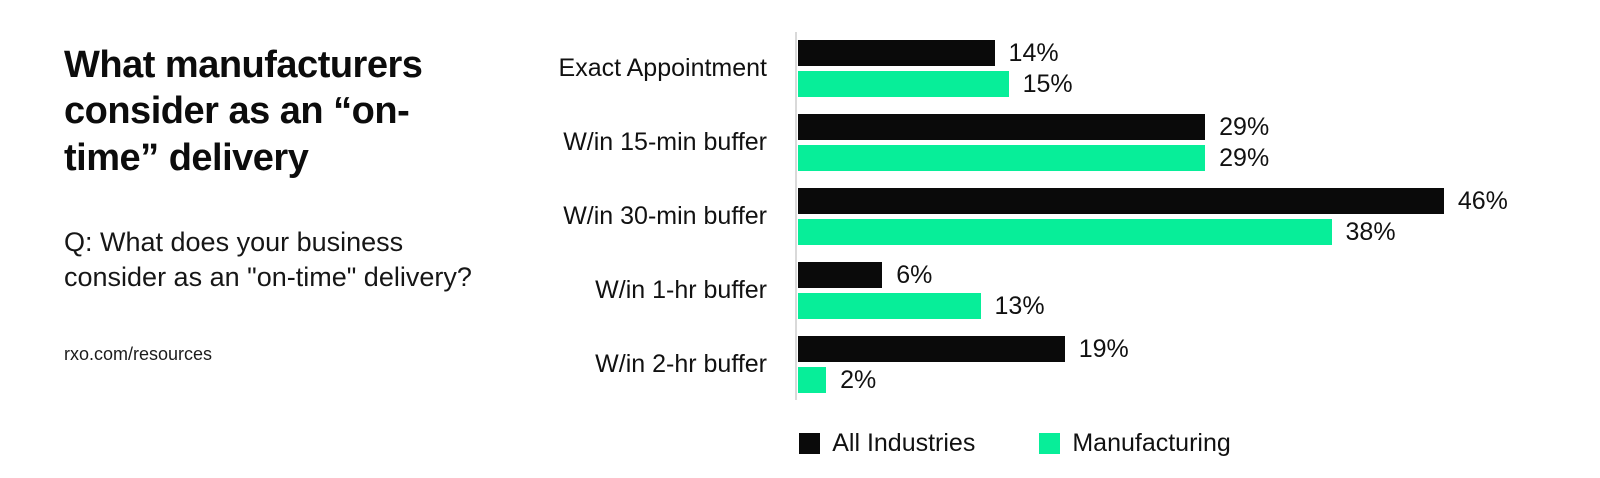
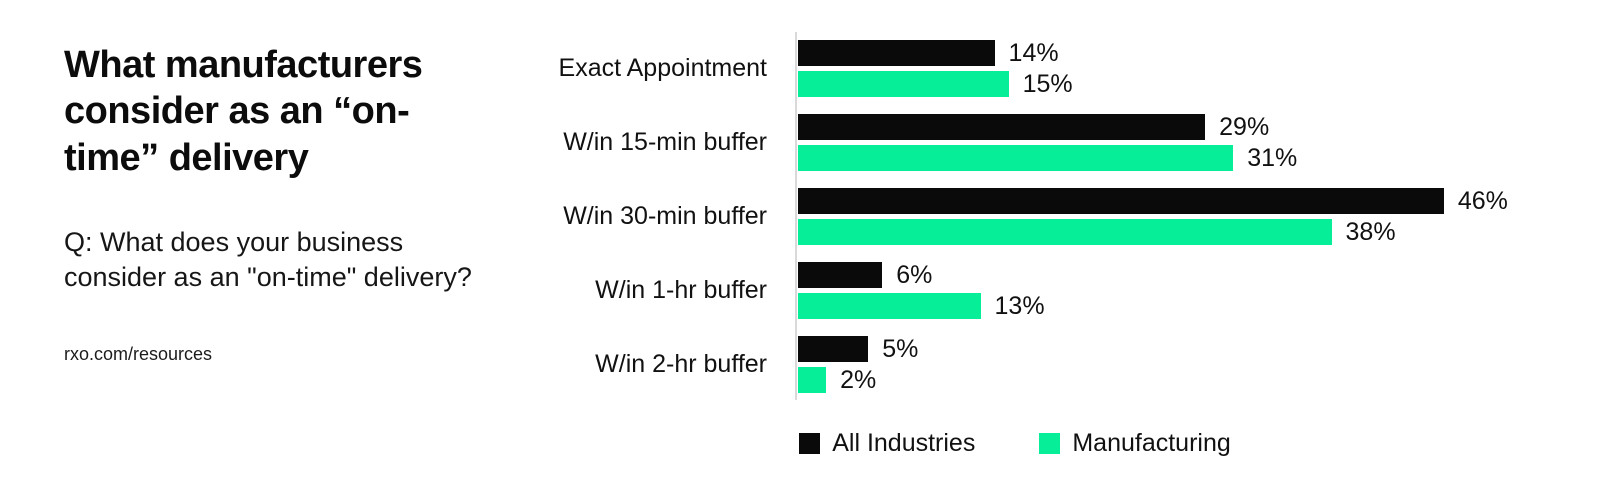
Manufacturing/W/in 15-min buffer: 29% -> 31%
All Industries/W/in 2-hr buffer: 19% -> 5%
